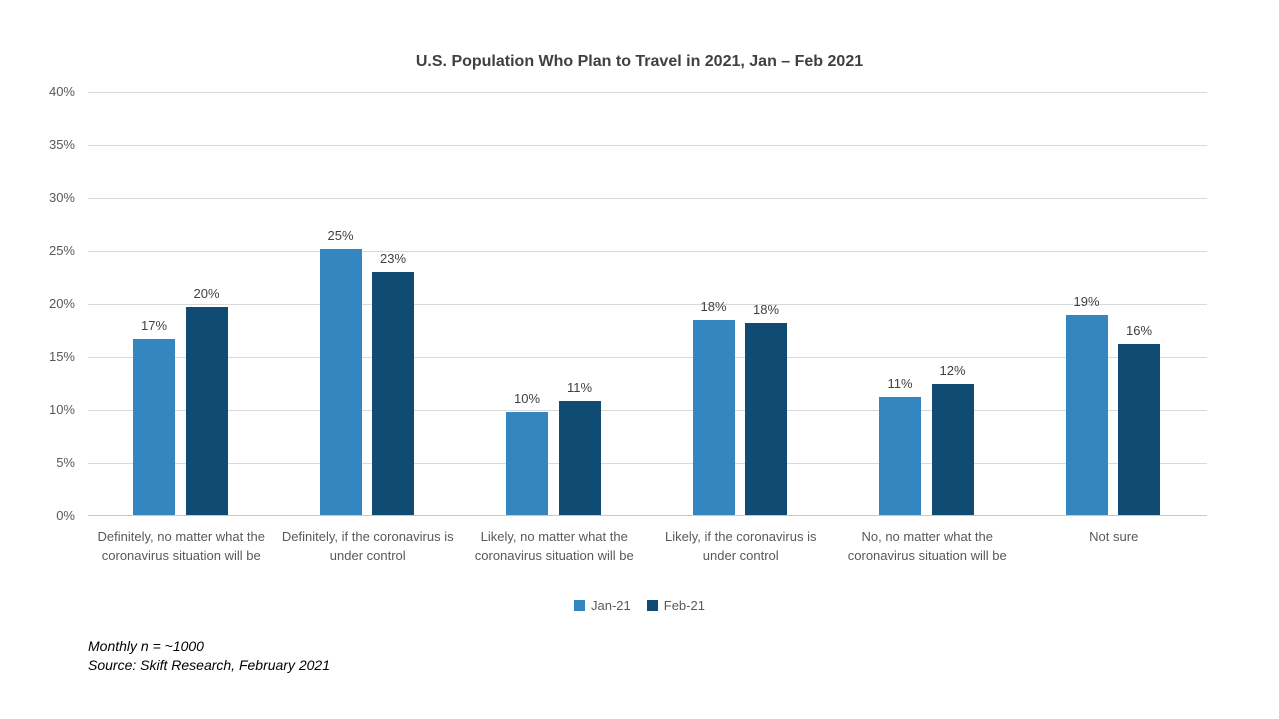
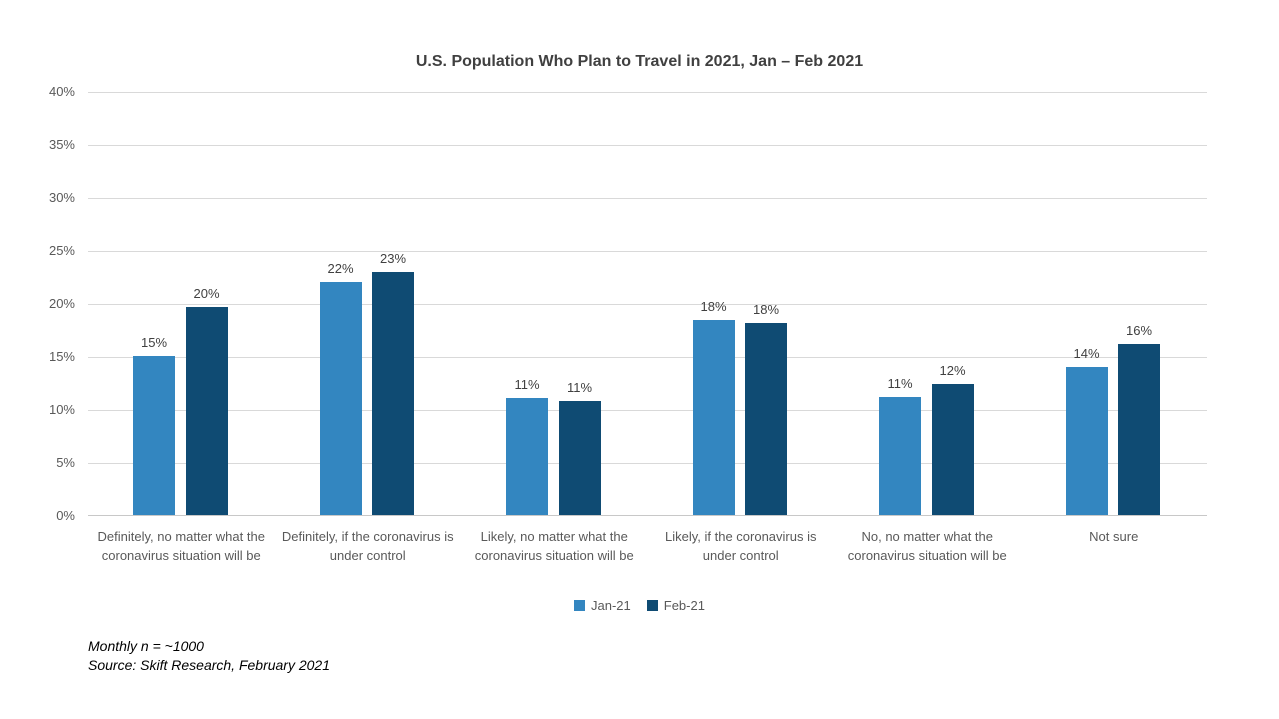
Jan-21/Definitely, no matter what the coronavirus situation will be: 17% -> 15%
Jan-21/Definitely, if the coronavirus is under control: 25% -> 22%
Jan-21/Likely, no matter what the coronavirus situation will be: 10% -> 11%
Jan-21/Not sure: 19% -> 14%
